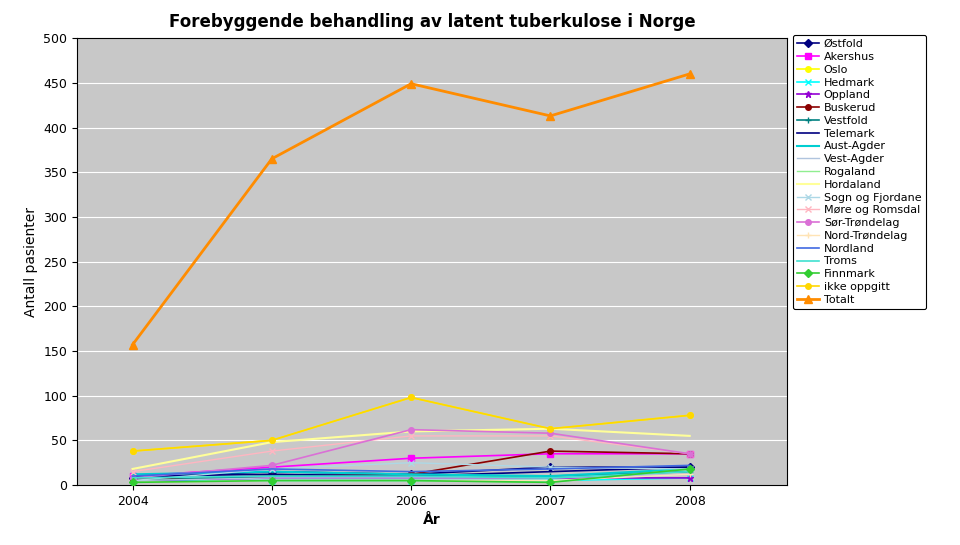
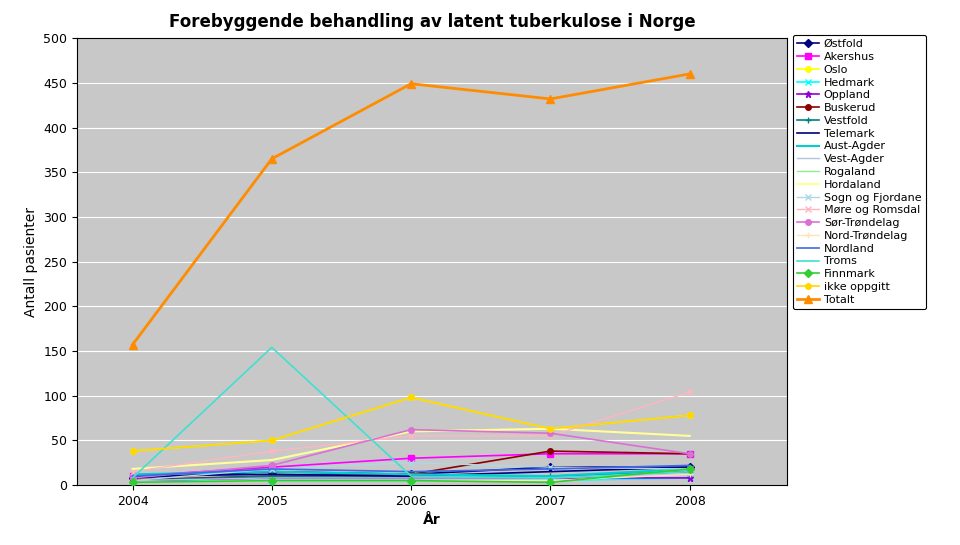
Hordaland/2005: 48 -> 28
Troms/2005: 10 -> 154
Totalt/2007: 413 -> 432
Møre og Romsdal/2008: 35 -> 104
